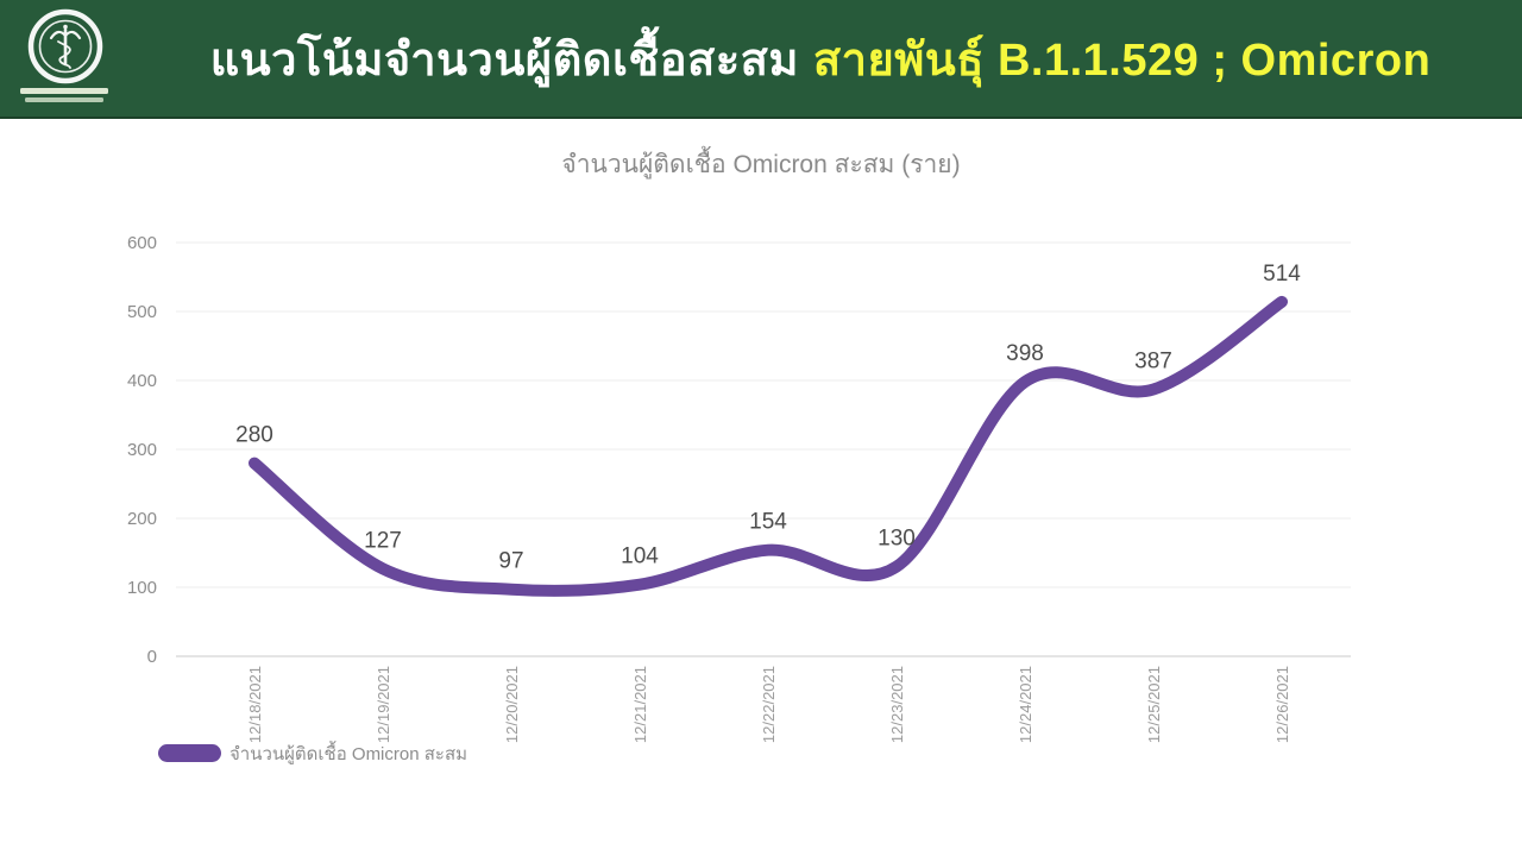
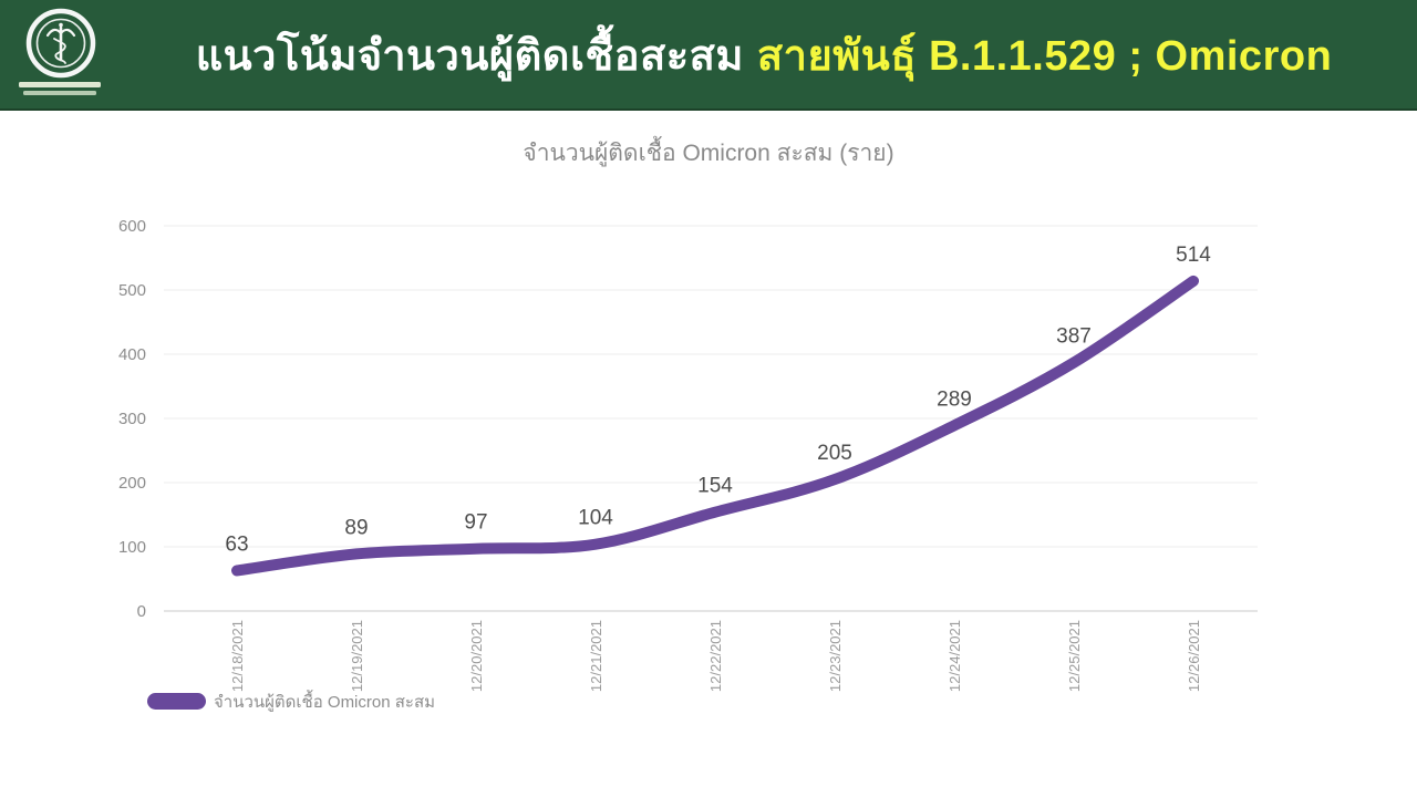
12/18/2021: 280 -> 63
12/19/2021: 127 -> 89
12/23/2021: 130 -> 205
12/24/2021: 398 -> 289
